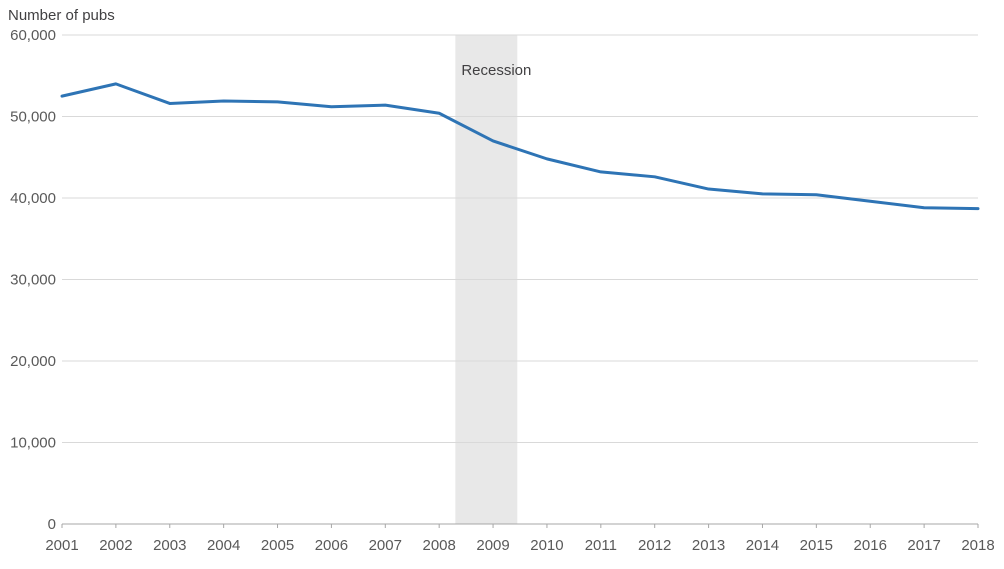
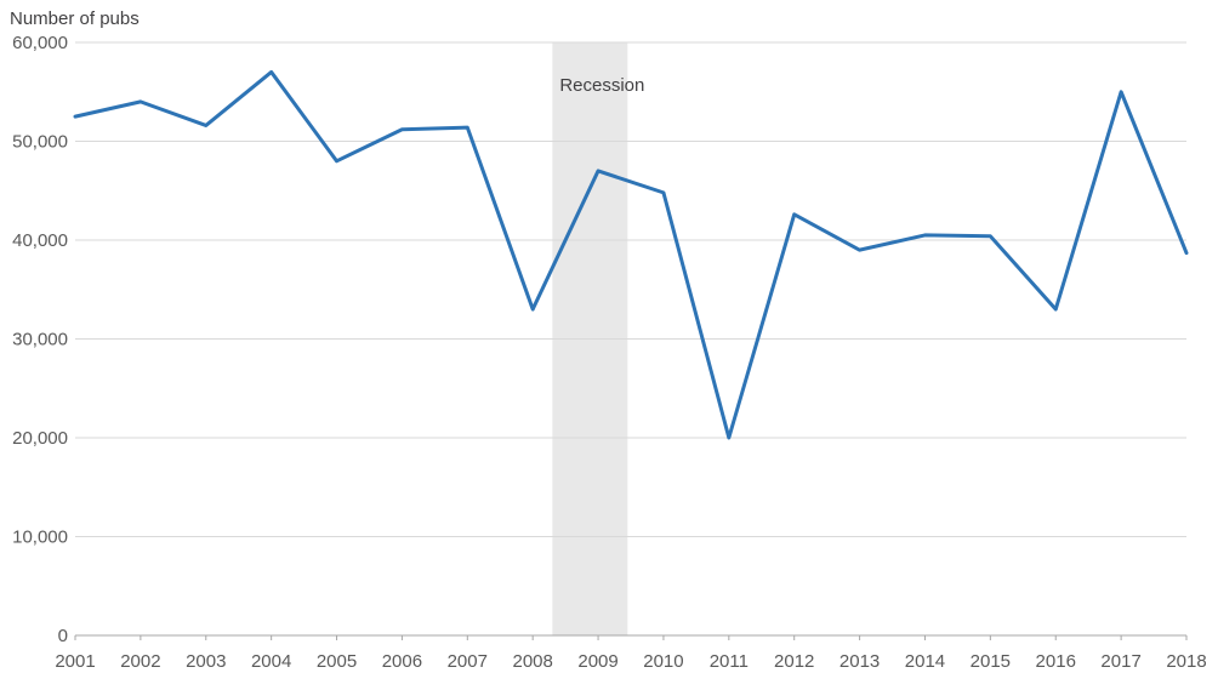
2004: 52000 -> 57000
2005: 52000 -> 48000
2008: 50000 -> 33000
2011: 43000 -> 20000
2013: 41000 -> 39000
2016: 40000 -> 33000
2017: 39000 -> 55000
